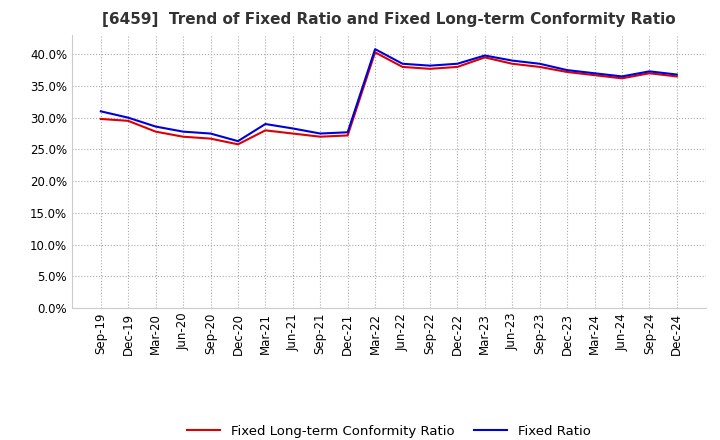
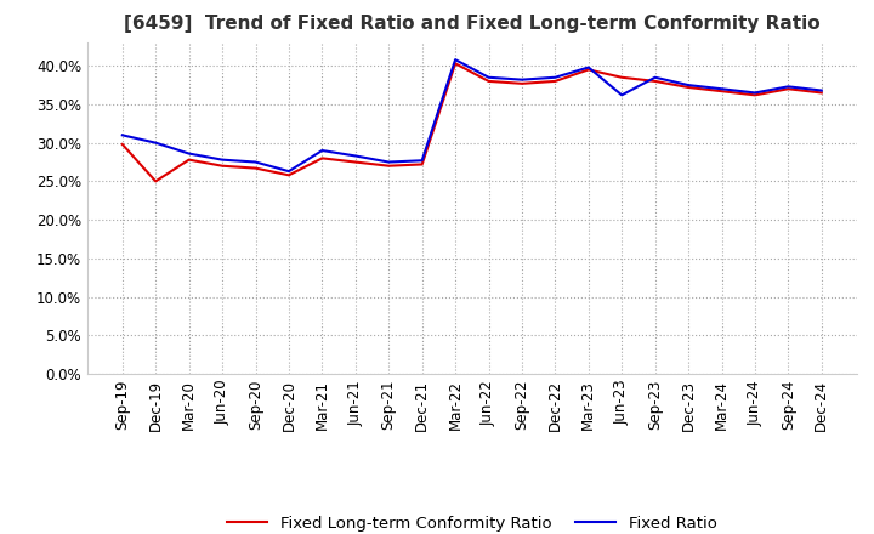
Fixed Long-term Conformity Ratio/Dec-19: 29.5% -> 25.0%
Fixed Ratio/Jun-23: 39.0% -> 36.2%
